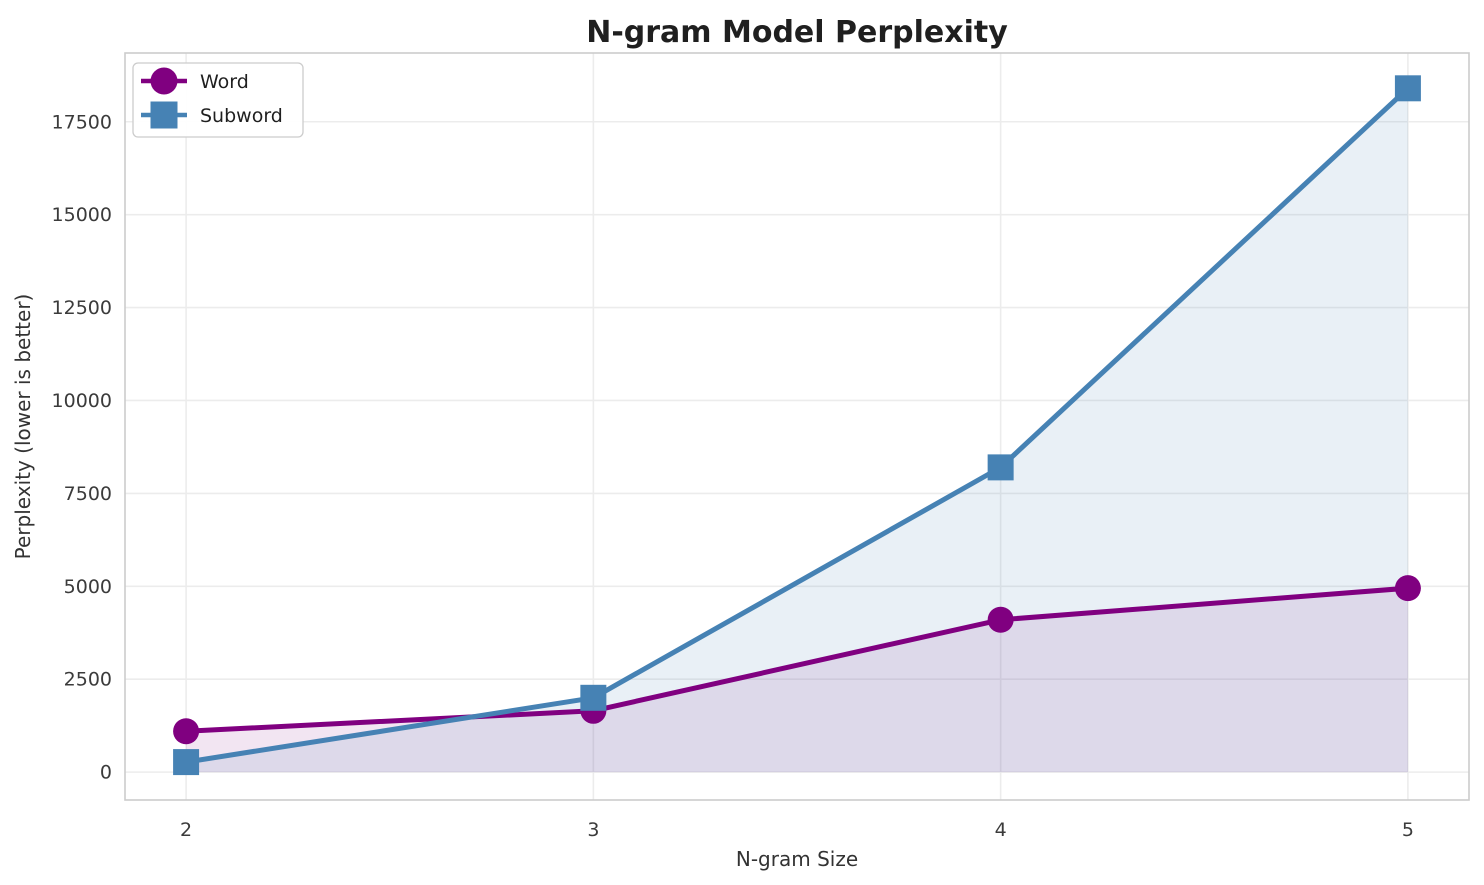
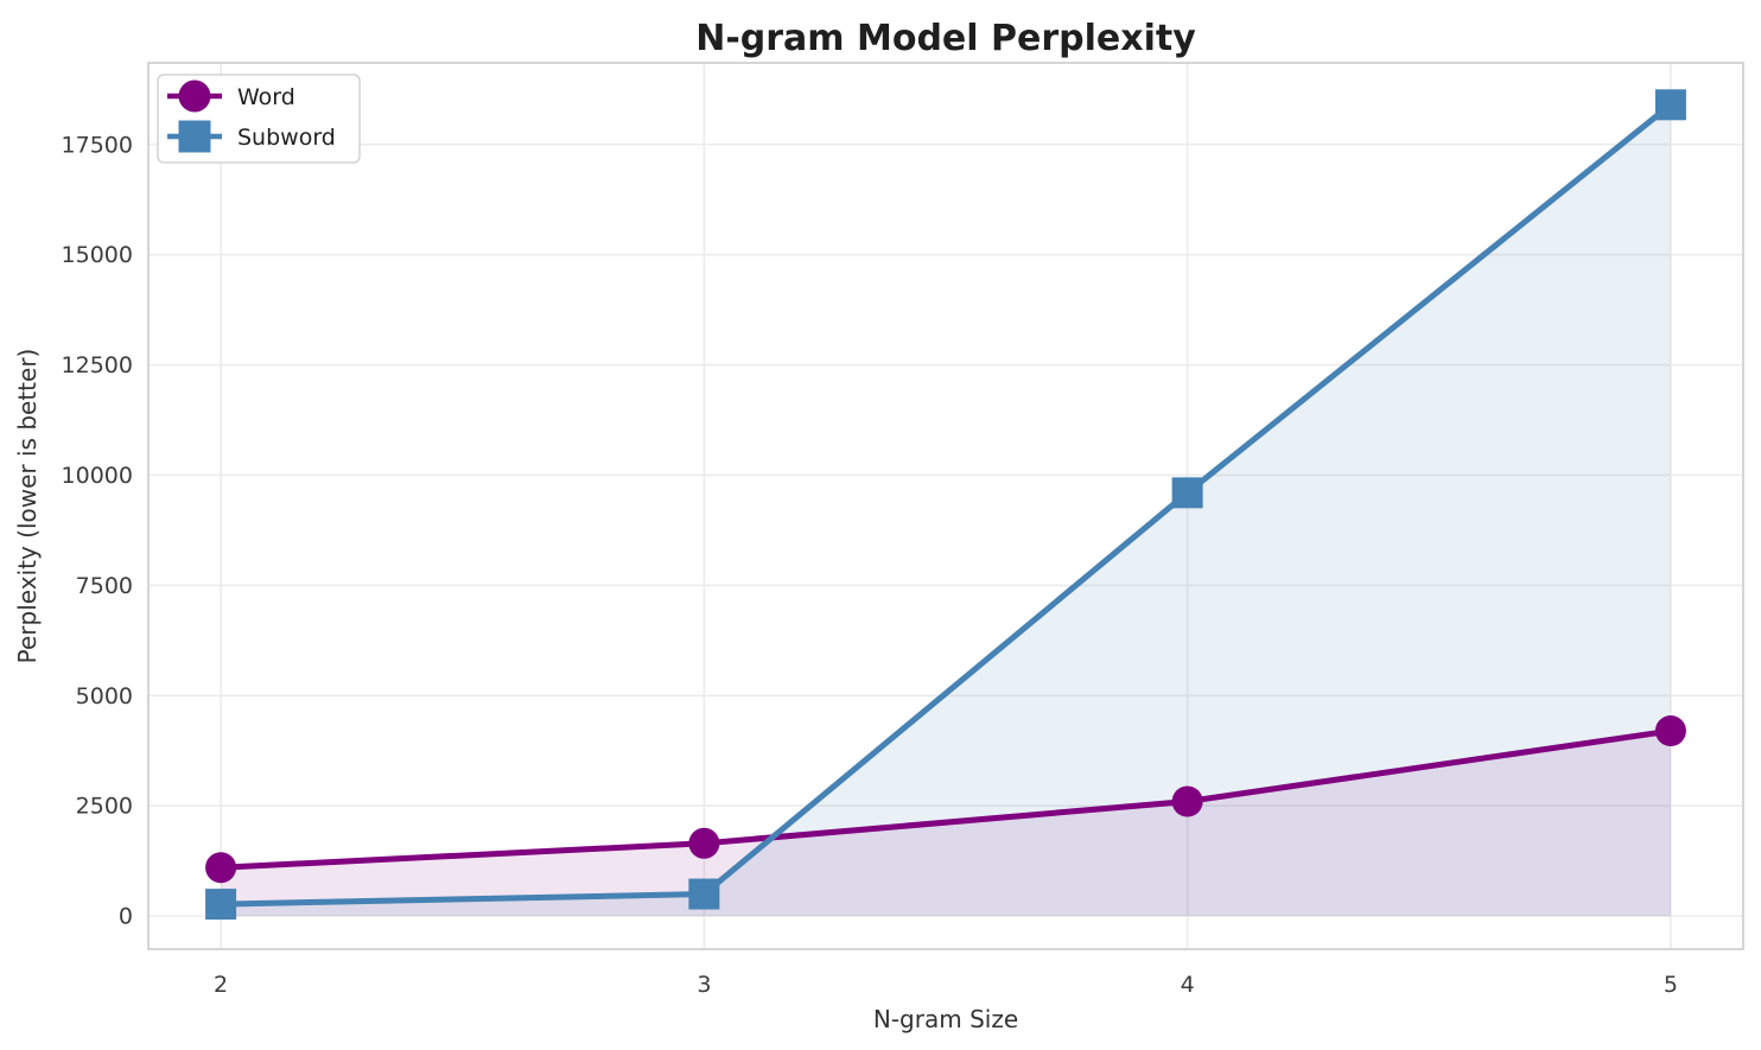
Subword/3: 2000 -> 500
Word/4: 4100 -> 2600
Subword/4: 8200 -> 9600
Word/5: 5000 -> 4200
